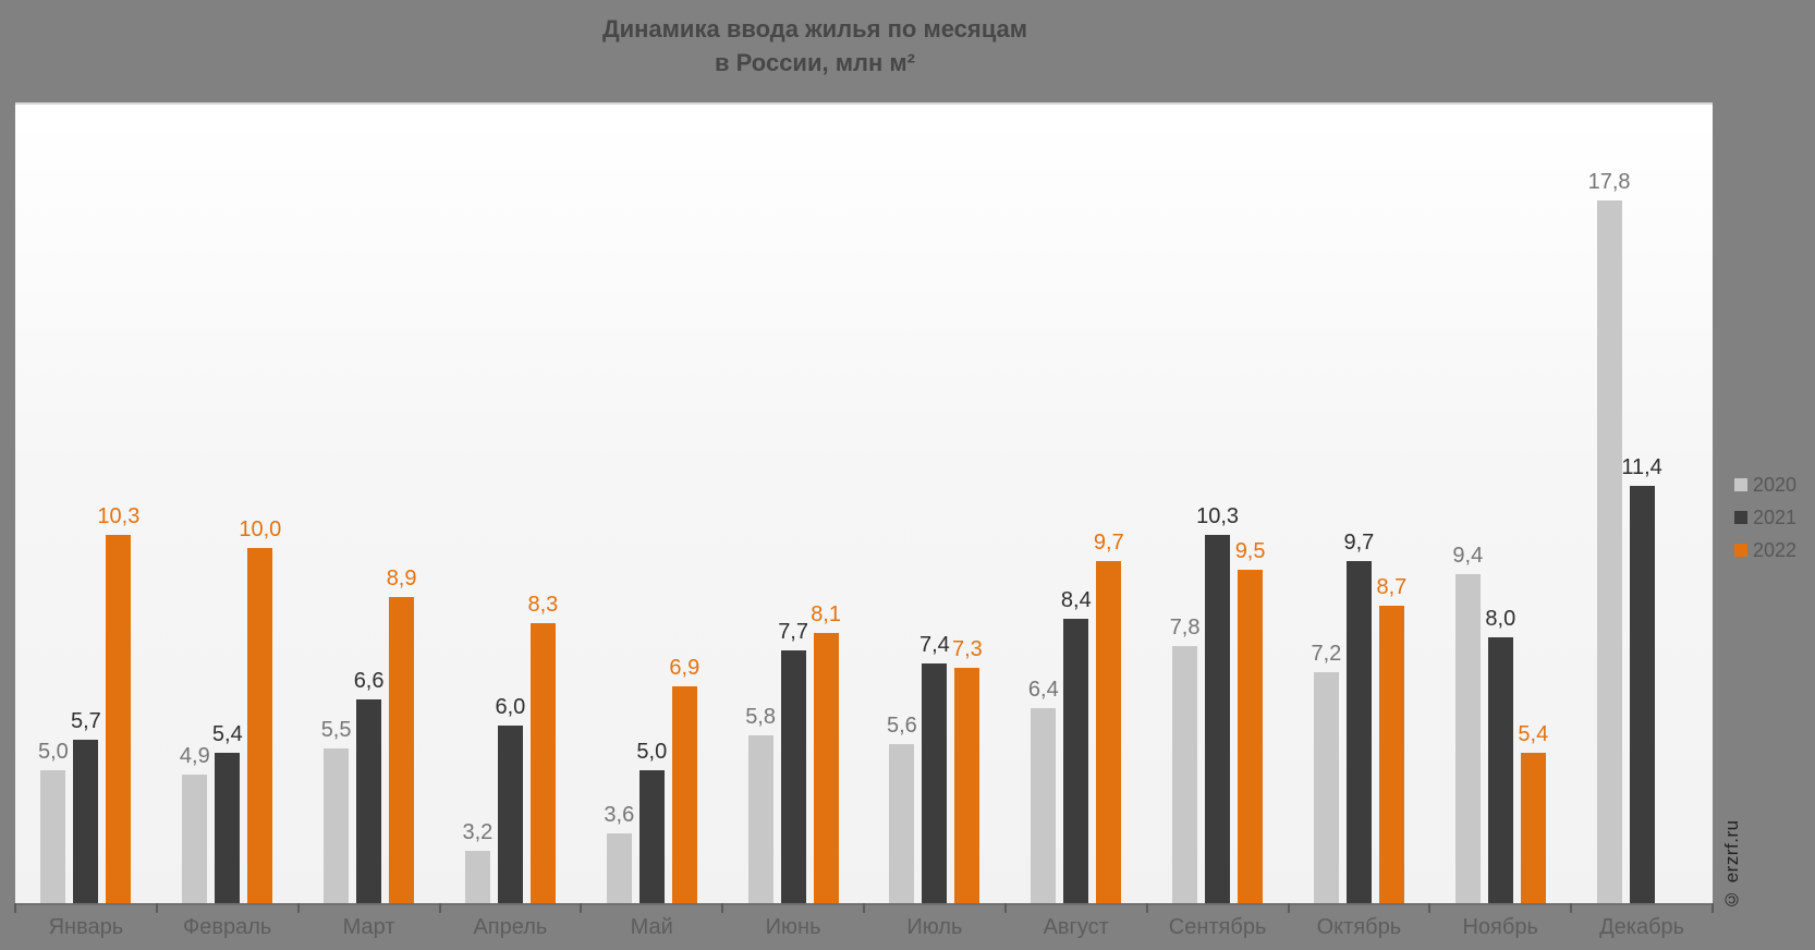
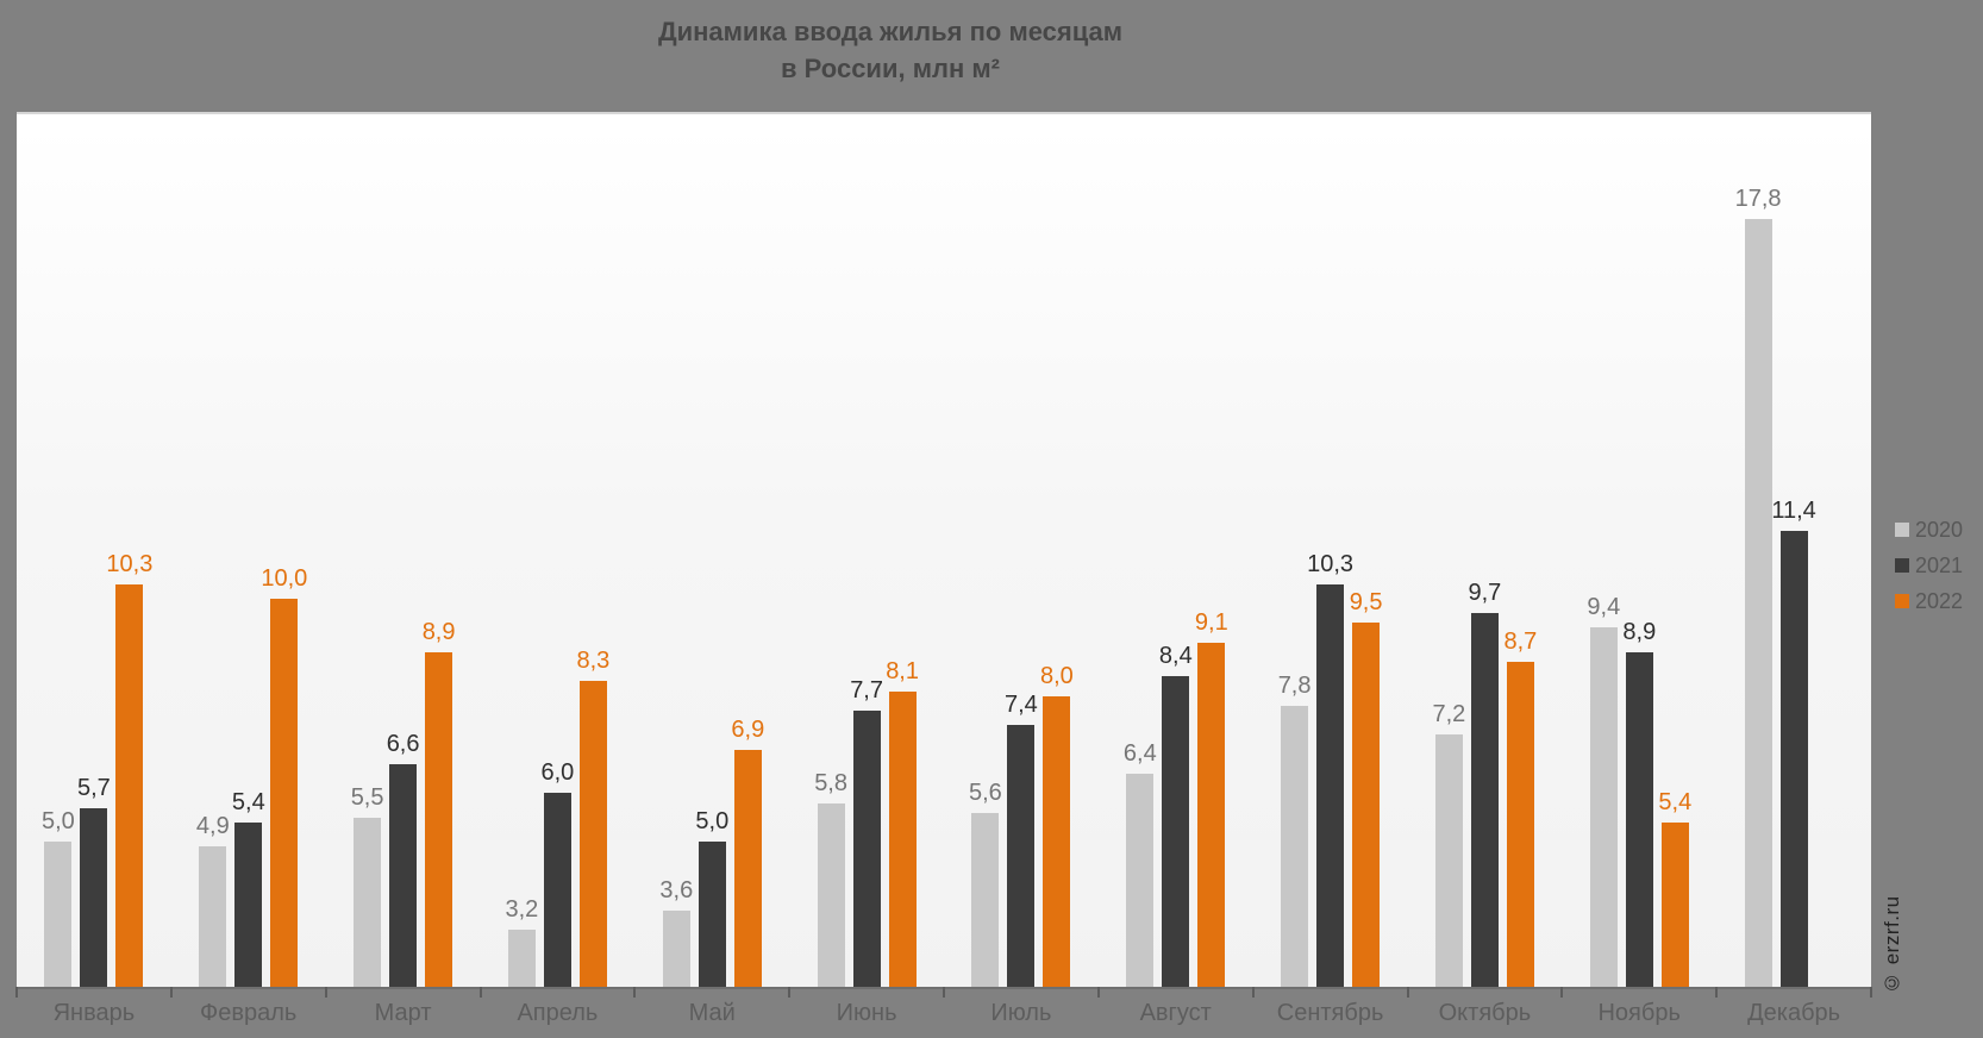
2022/Июль: 7,3 -> 8,0
2022/Август: 9,7 -> 9,1
2021/Ноябрь: 8,0 -> 8,9
